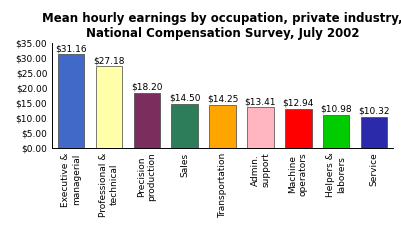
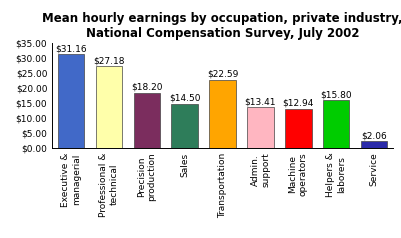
Transportation: $14.25 -> $22.59
Helpers & laborers: $10.98 -> $15.80
Service: $10.32 -> $2.06
